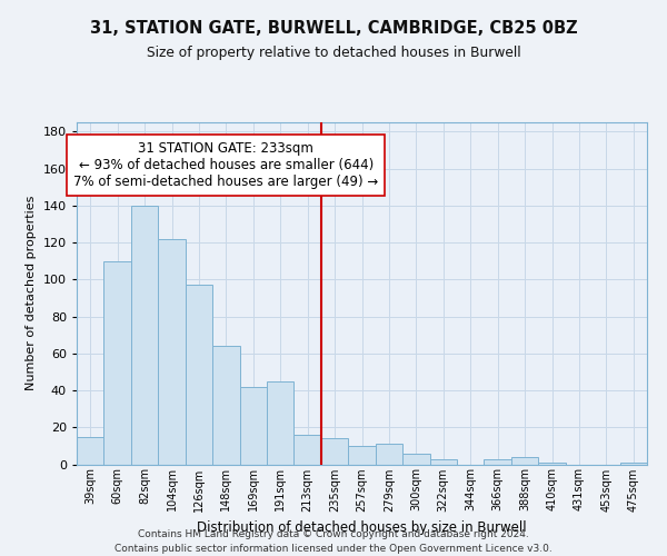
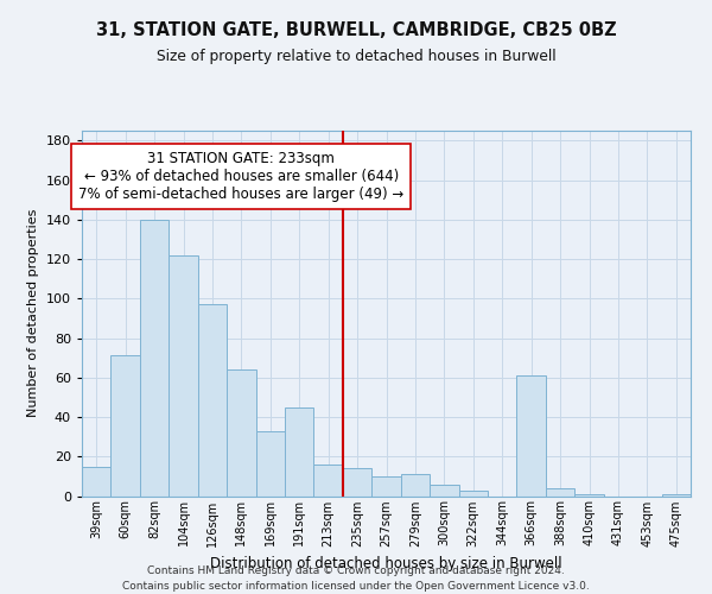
60sqm: 110 -> 71
169sqm: 42 -> 33
366sqm: 3 -> 61
